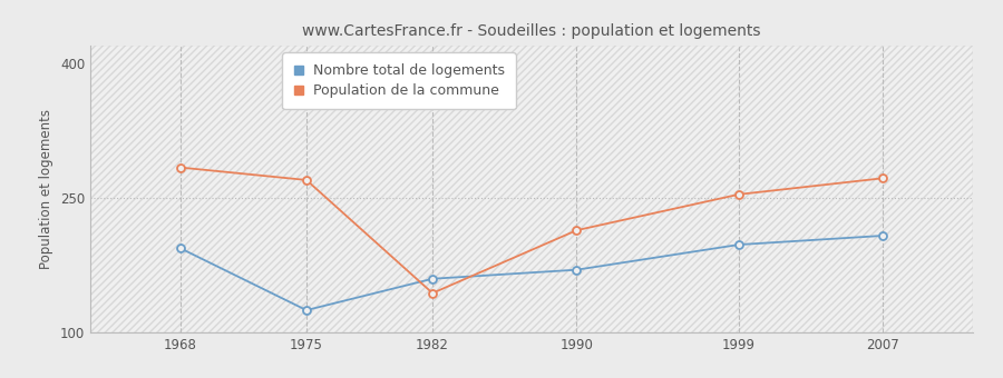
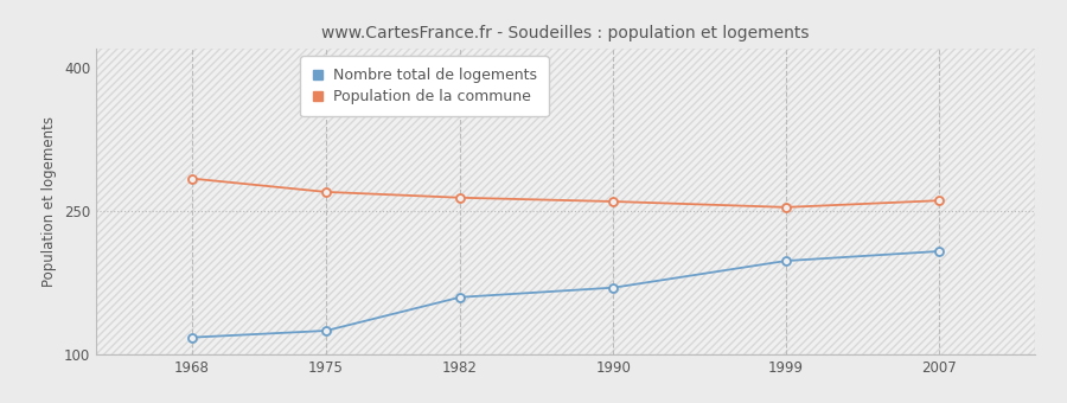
Nombre total de logements/1968: 194 -> 118
Population de la commune/1982: 144 -> 264
Population de la commune/1990: 214 -> 260
Population de la commune/2007: 272 -> 261
